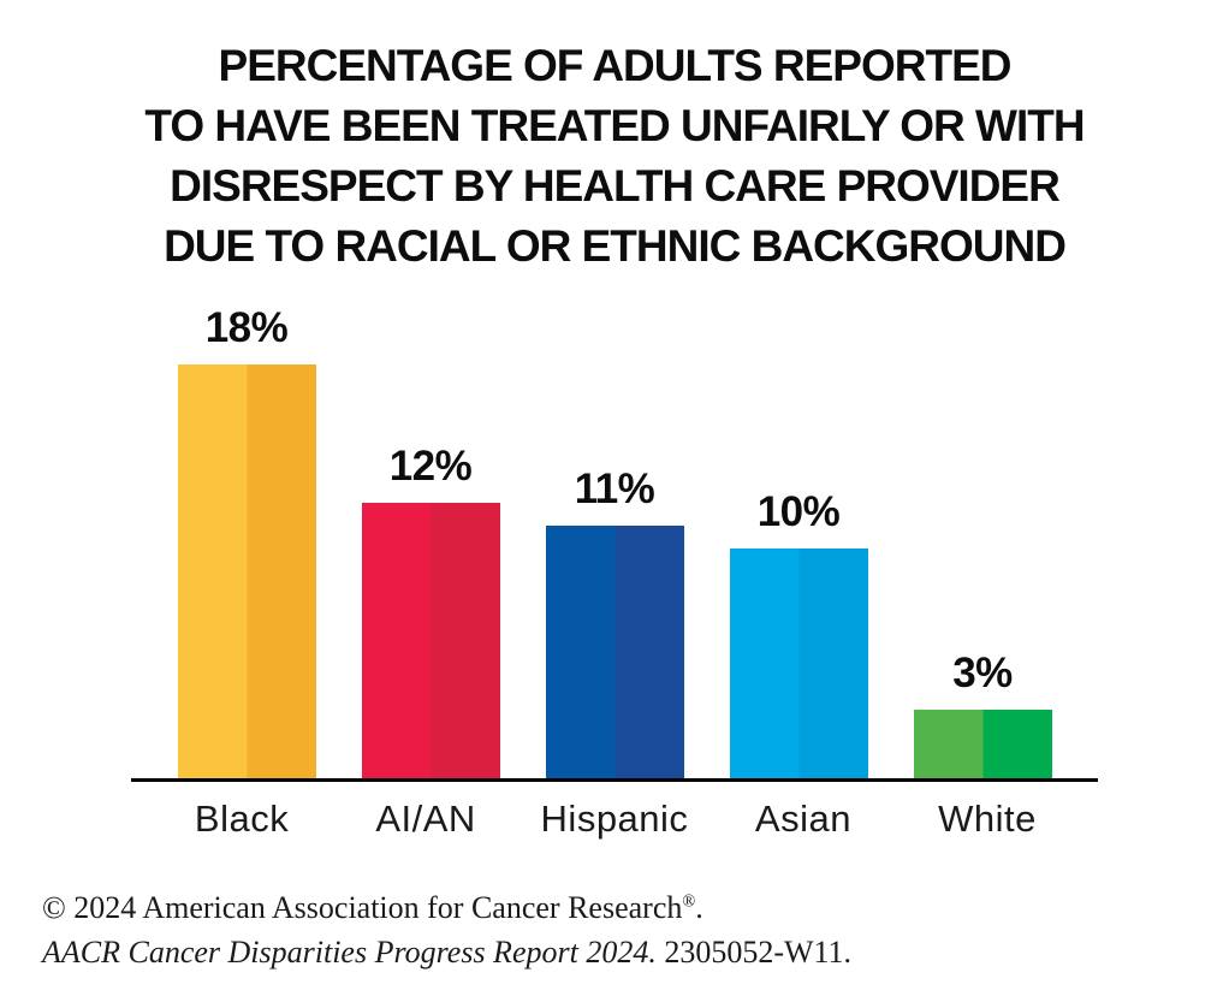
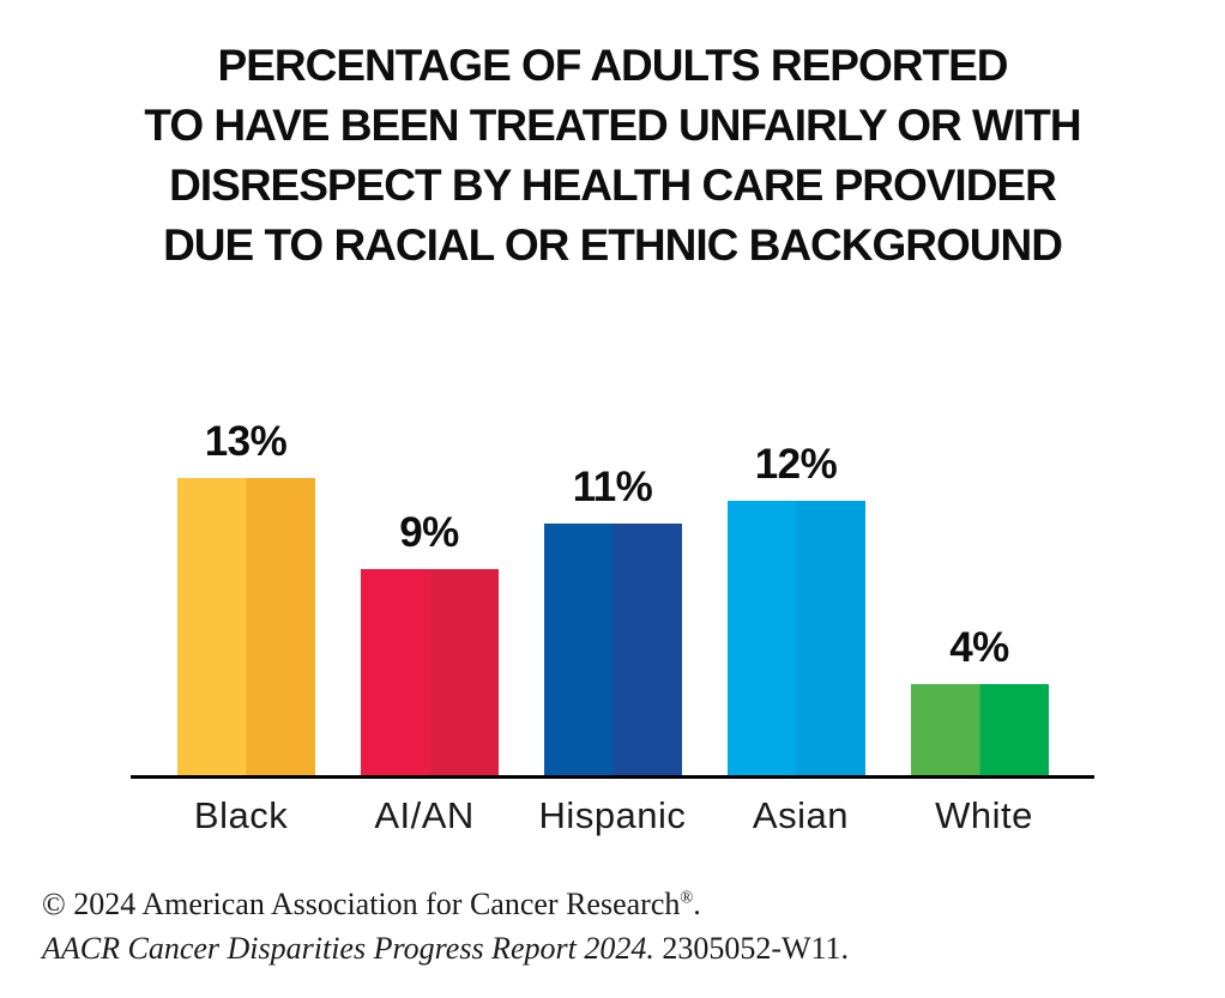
Black: 18% -> 13%
AI/AN: 12% -> 9%
Asian: 10% -> 12%
White: 3% -> 4%
